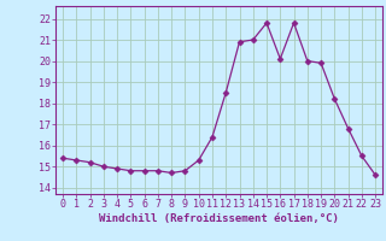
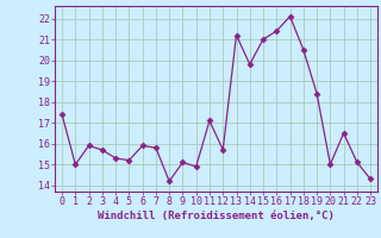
0: 15.4 -> 17.4
1: 15.3 -> 15.0
2: 15.2 -> 15.9
3: 15.0 -> 15.7
4: 14.9 -> 15.3
5: 14.8 -> 15.2
6: 14.8 -> 15.9
7: 14.8 -> 15.8
8: 14.7 -> 14.2
9: 14.8 -> 15.1
10: 15.3 -> 14.9
11: 16.4 -> 17.1
12: 18.5 -> 15.7
13: 20.9 -> 21.2
14: 21.0 -> 19.8
15: 21.8 -> 21.0
16: 20.1 -> 21.4
17: 21.8 -> 22.1
18: 20.0 -> 20.5
19: 19.9 -> 18.4
20: 18.2 -> 15.0
21: 16.8 -> 16.5
22: 15.5 -> 15.1
23: 14.6 -> 14.3
